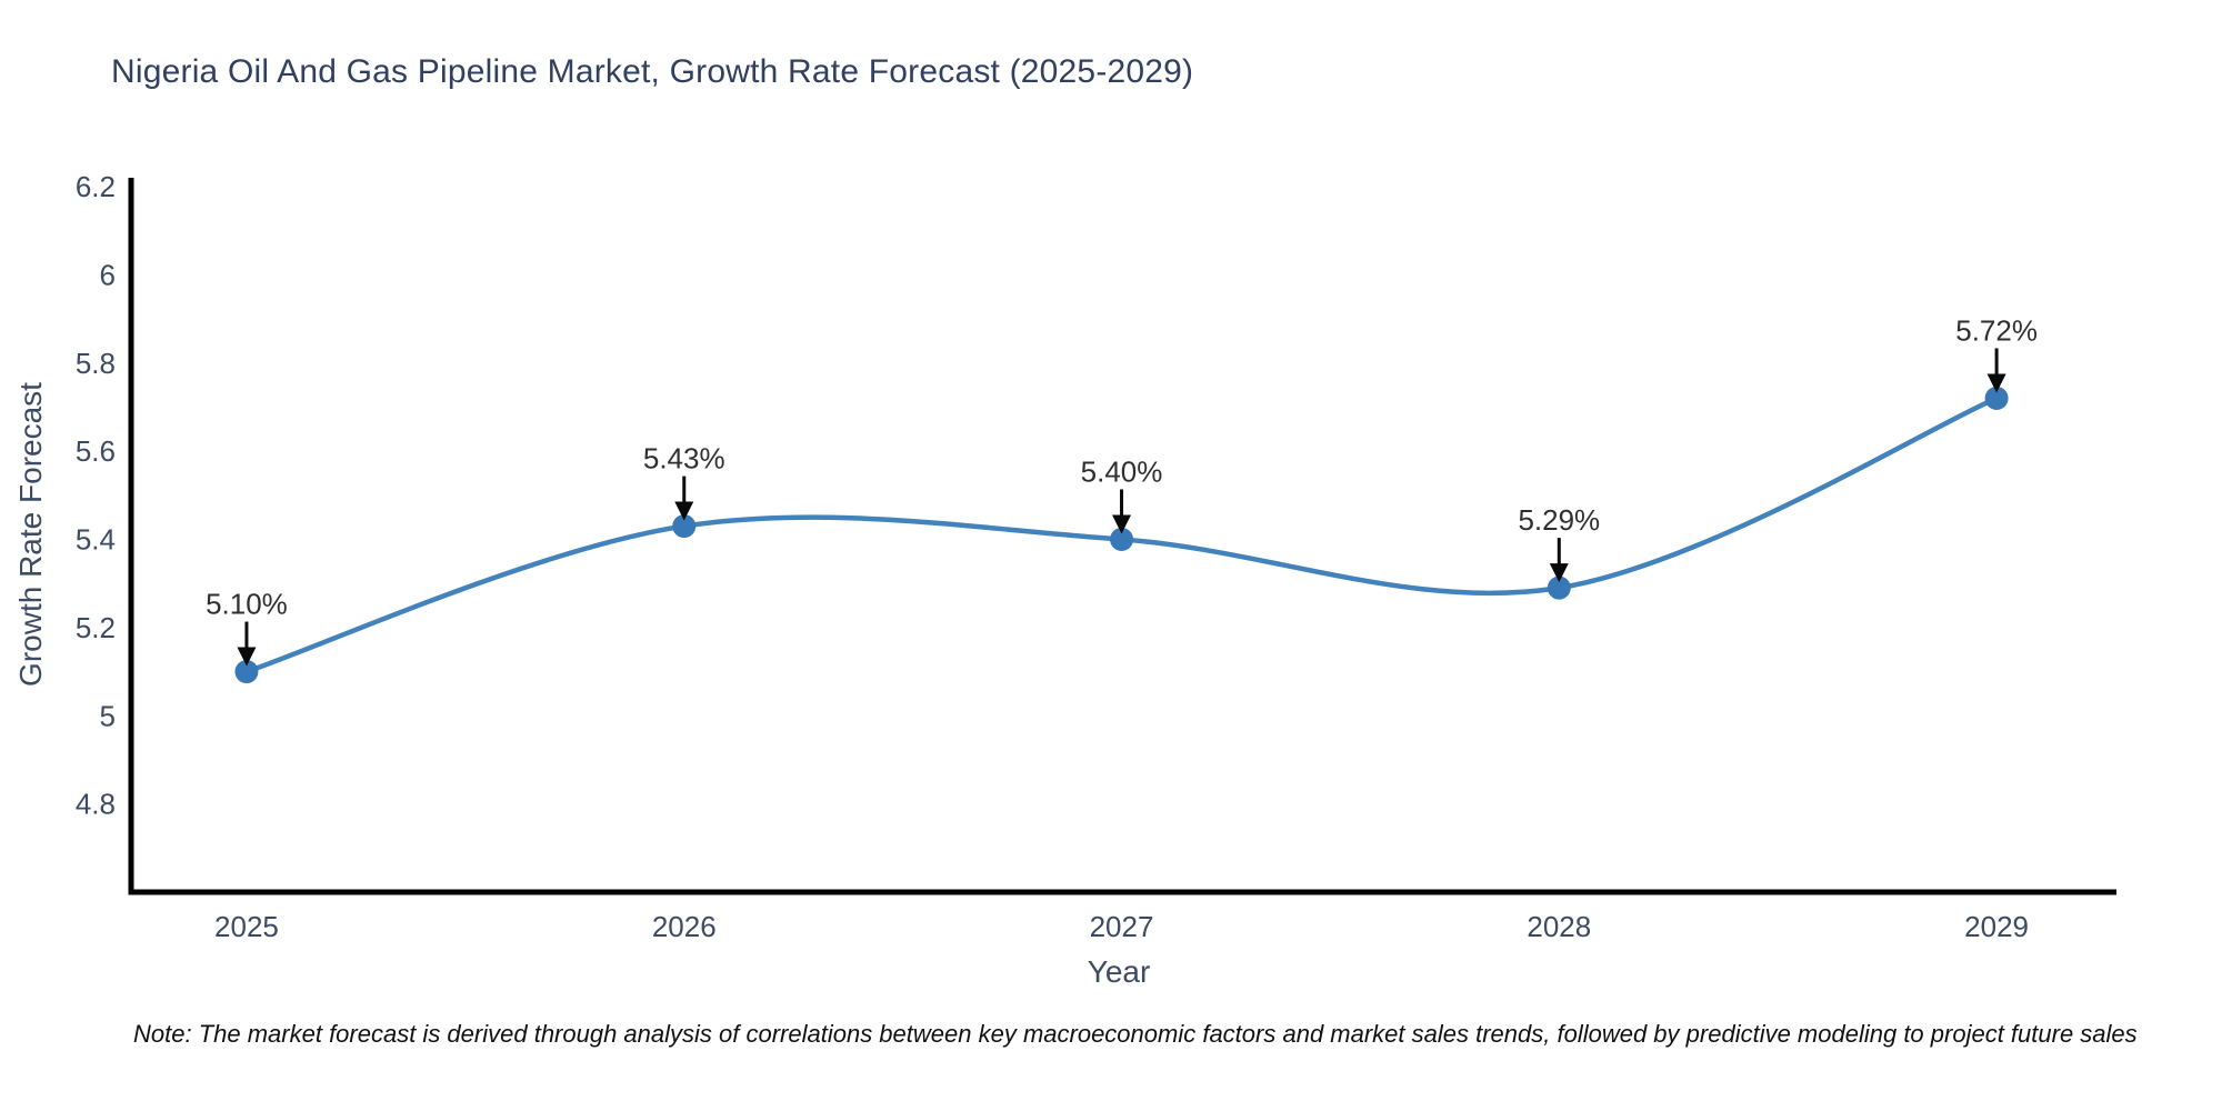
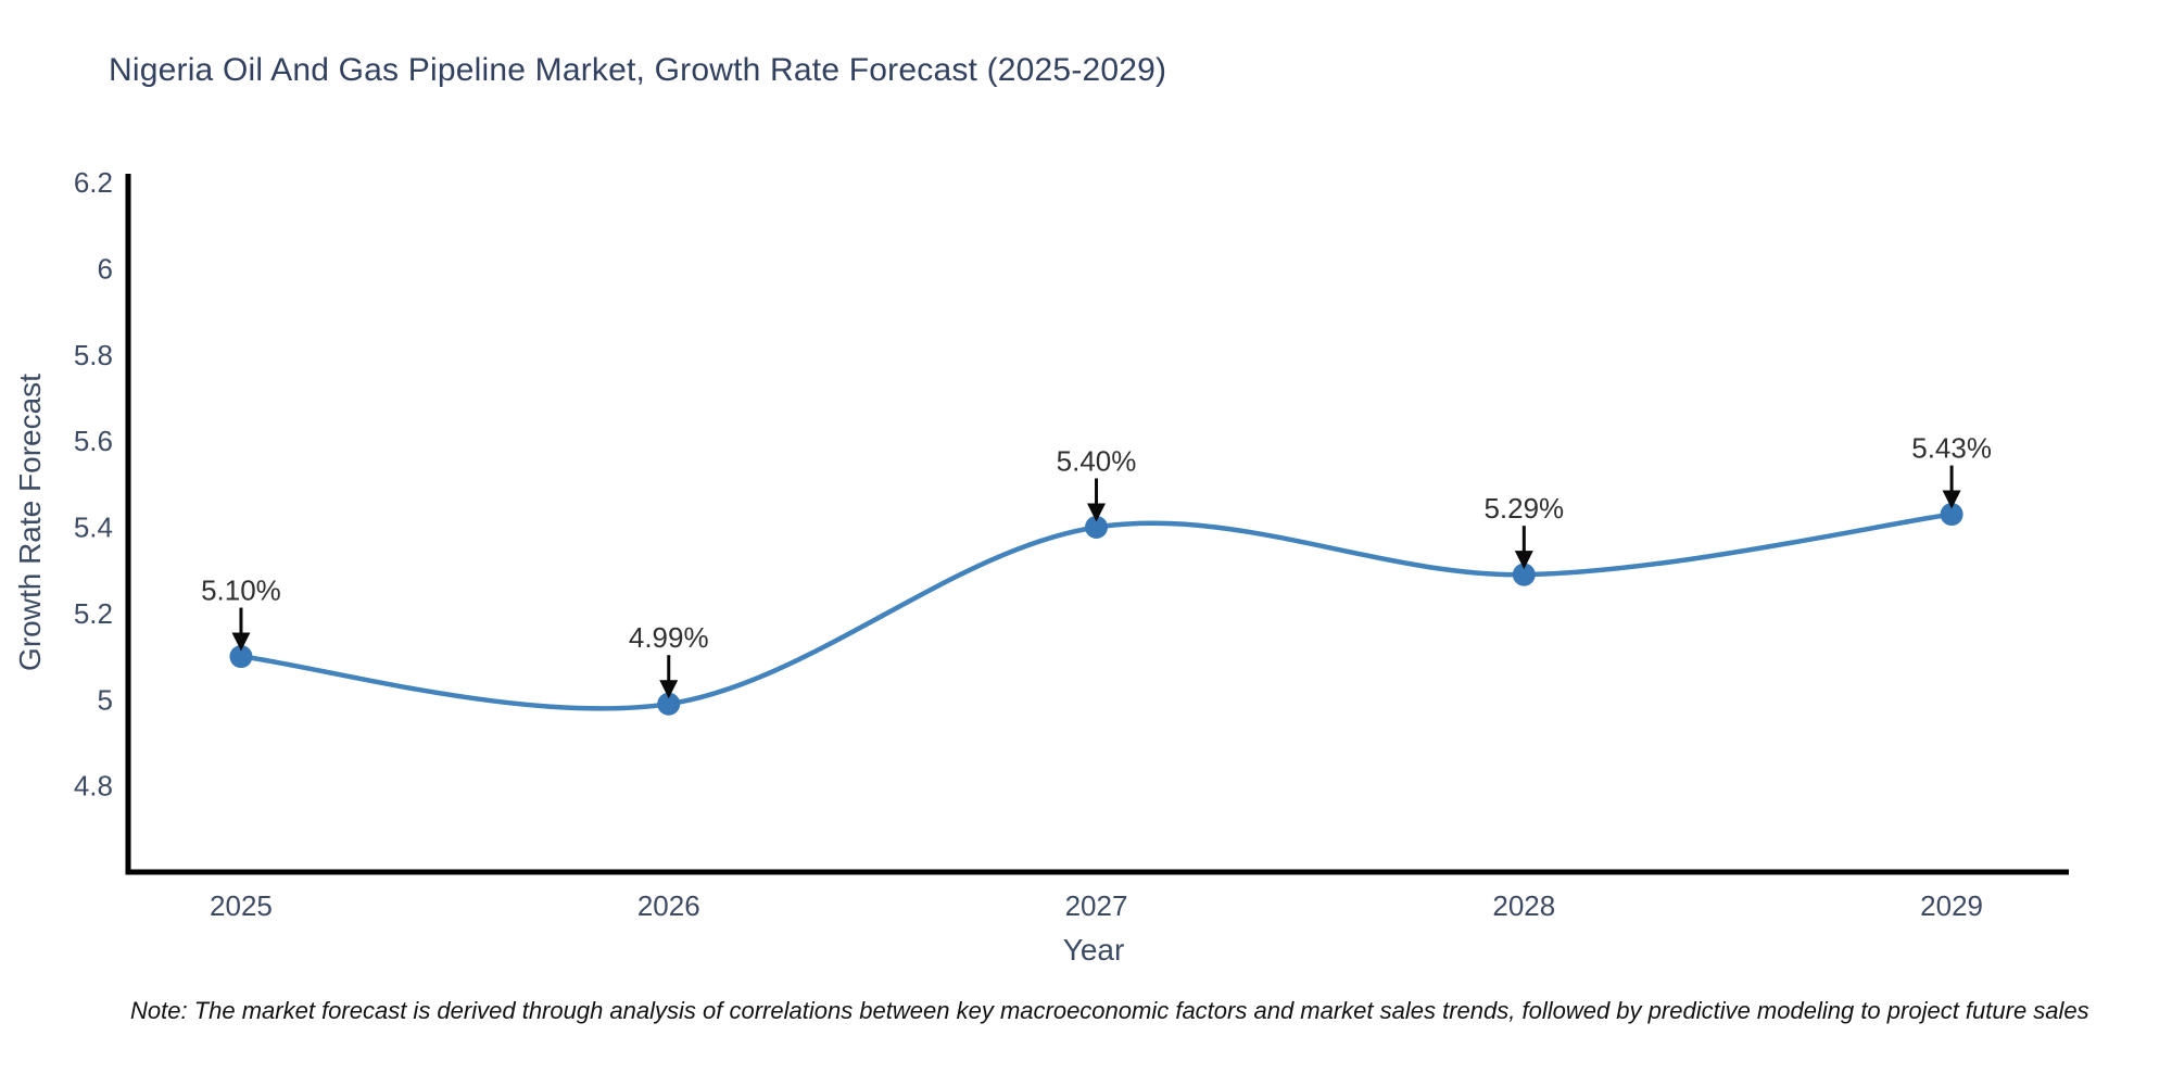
2026: 5.43% -> 4.99%
2029: 5.72% -> 5.43%
